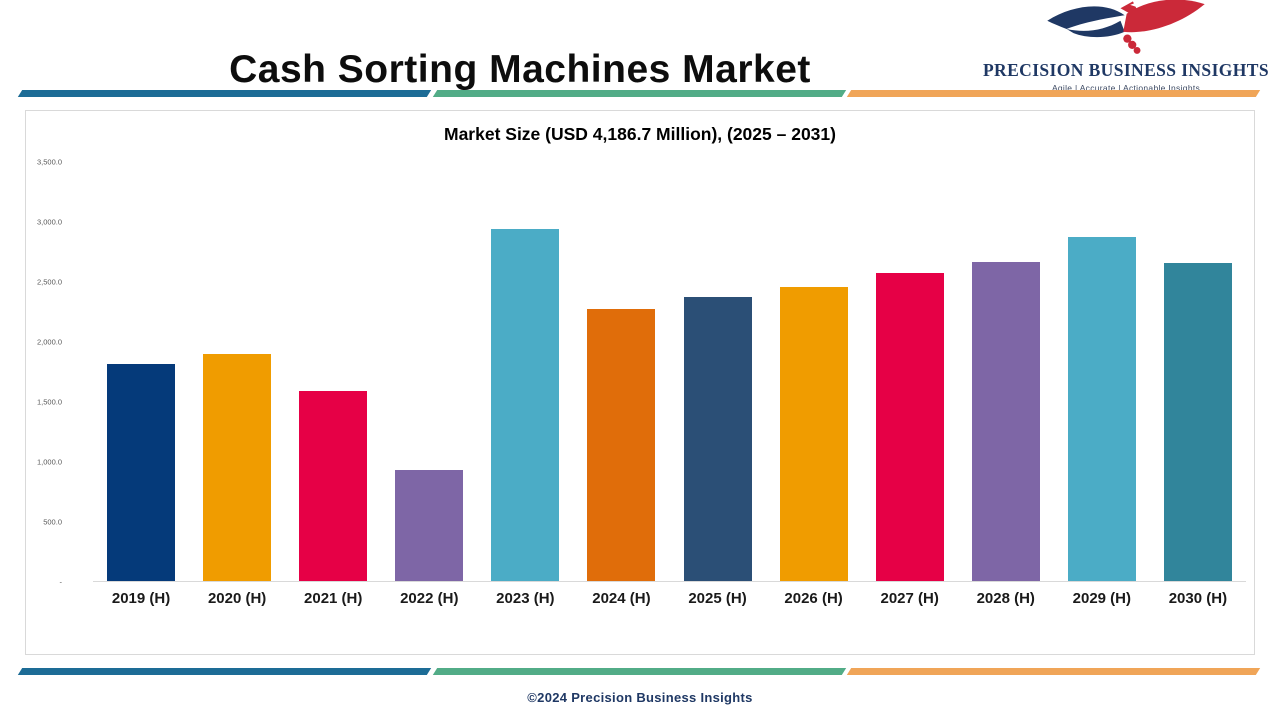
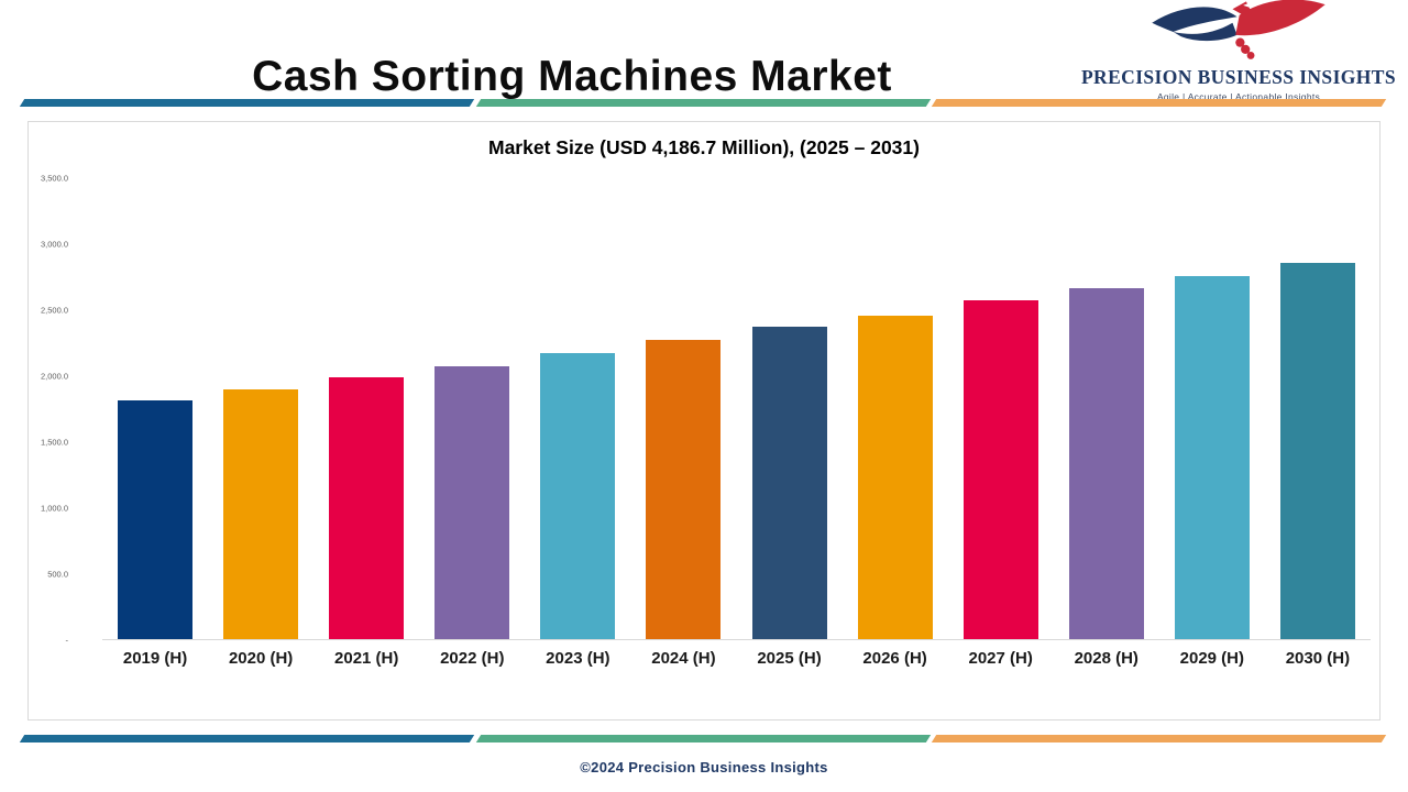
2021 (H): 1590 -> 1980
2022 (H): 930 -> 2080
2023 (H): 2940 -> 2170
2029 (H): 2870 -> 2760
2030 (H): 2660 -> 2860
